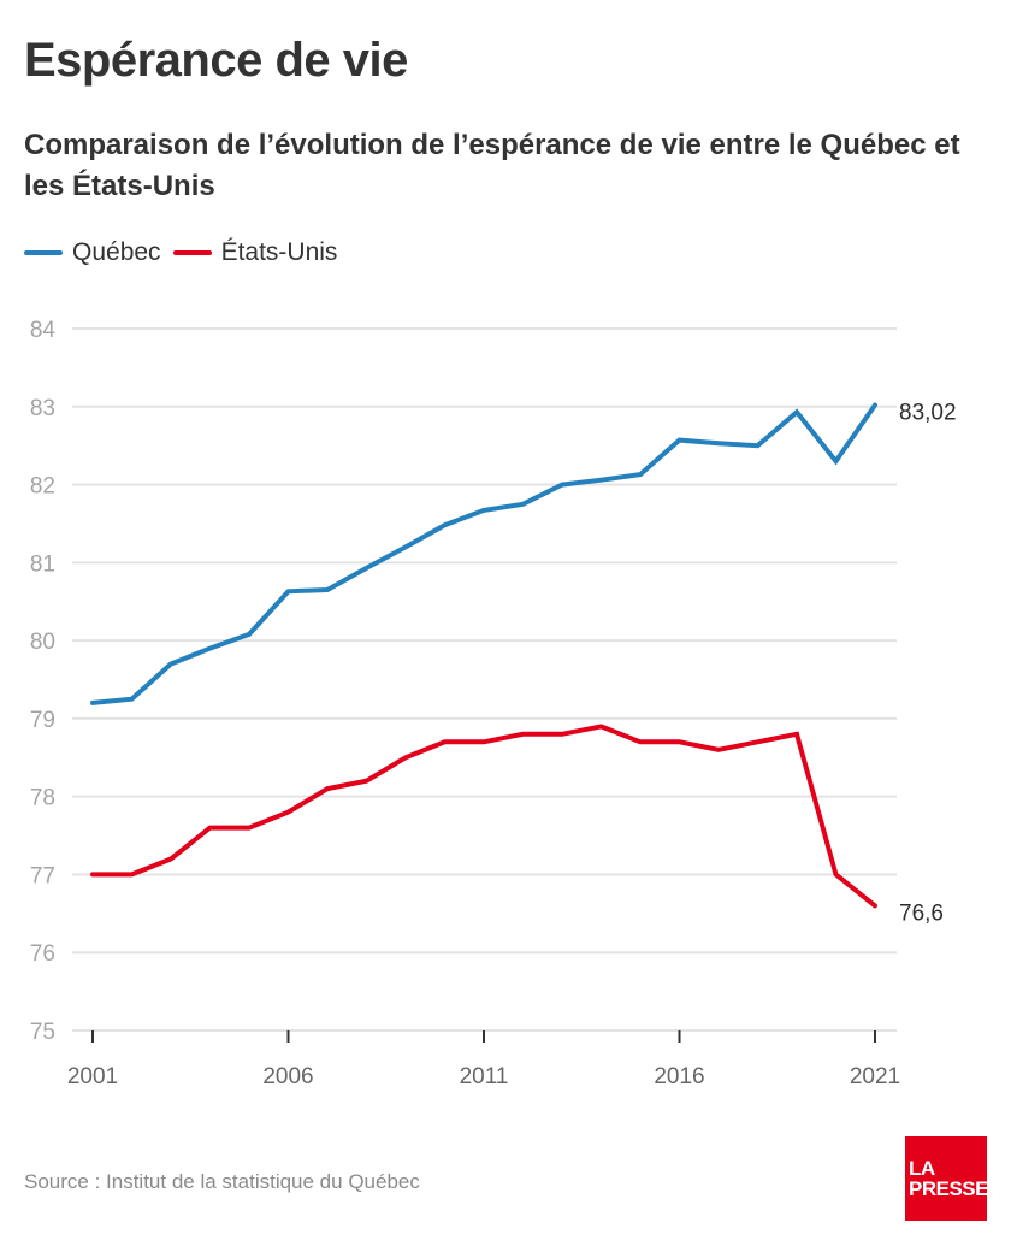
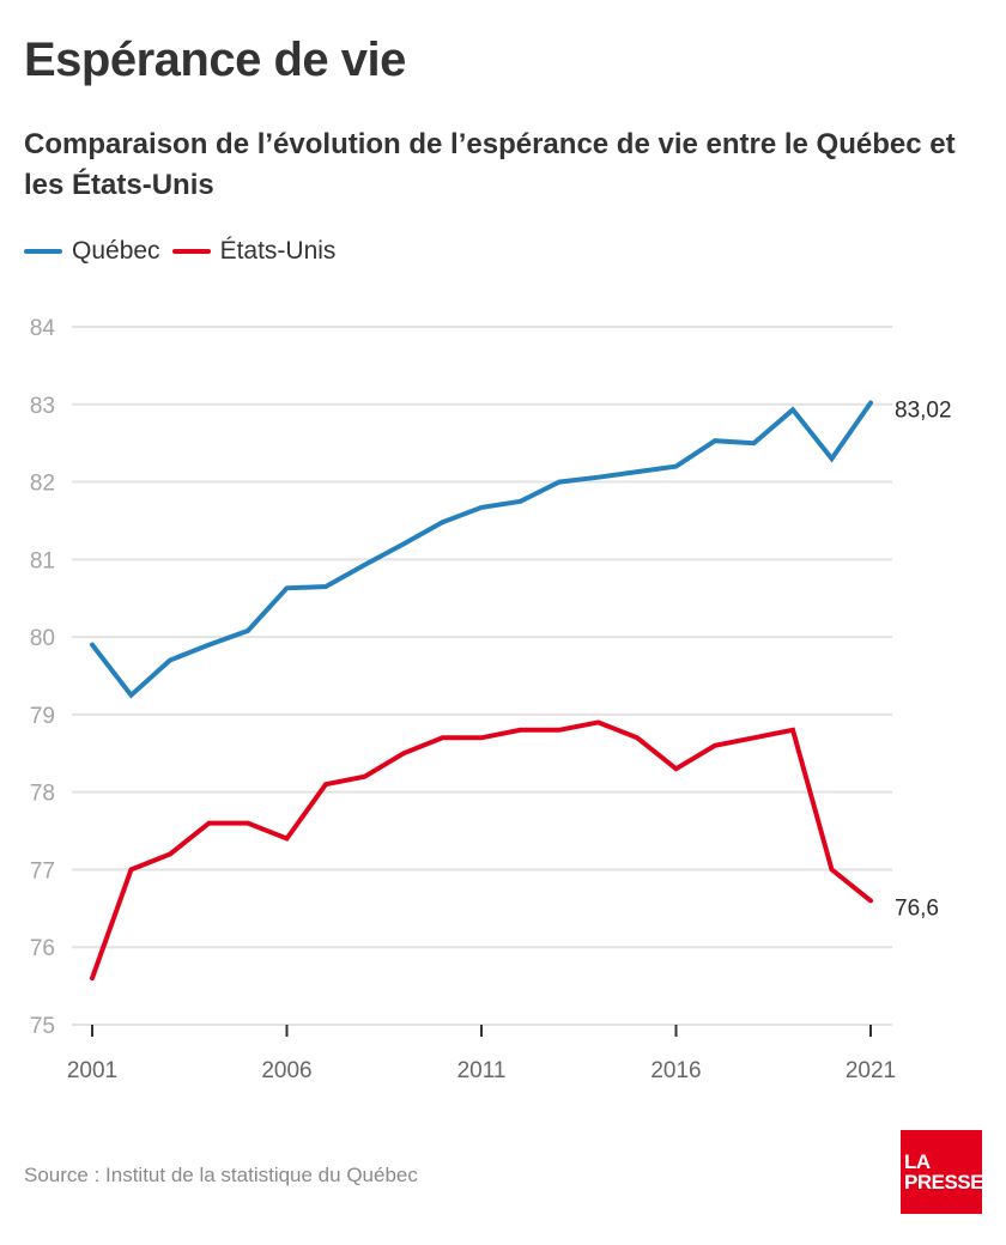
Québec/2001: 79.2 -> 79.9
États-Unis/2001: 77.0 -> 75.6
États-Unis/2006: 77.8 -> 77.4
Québec/2016: 82.6 -> 82.2
États-Unis/2016: 78.7 -> 78.3
